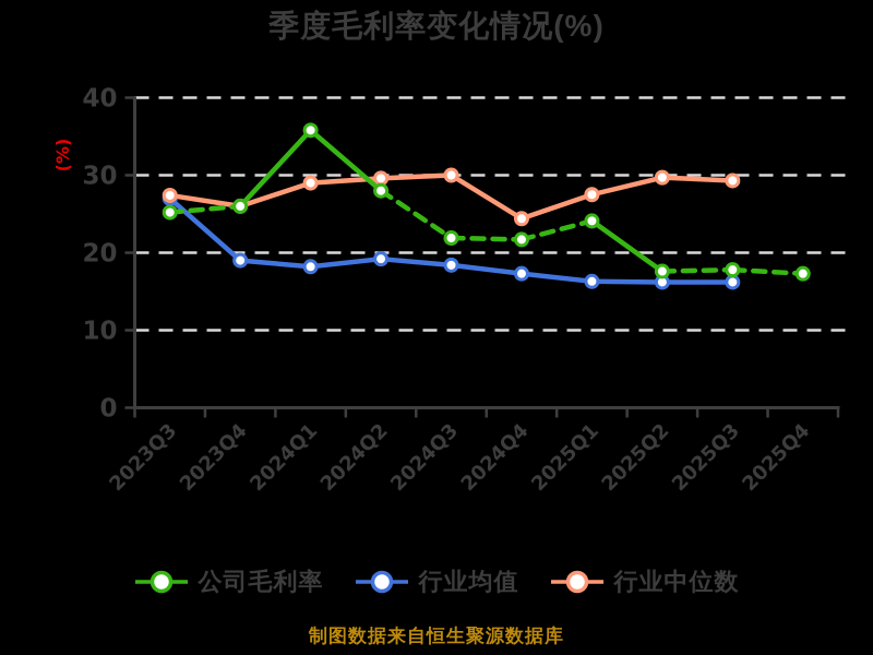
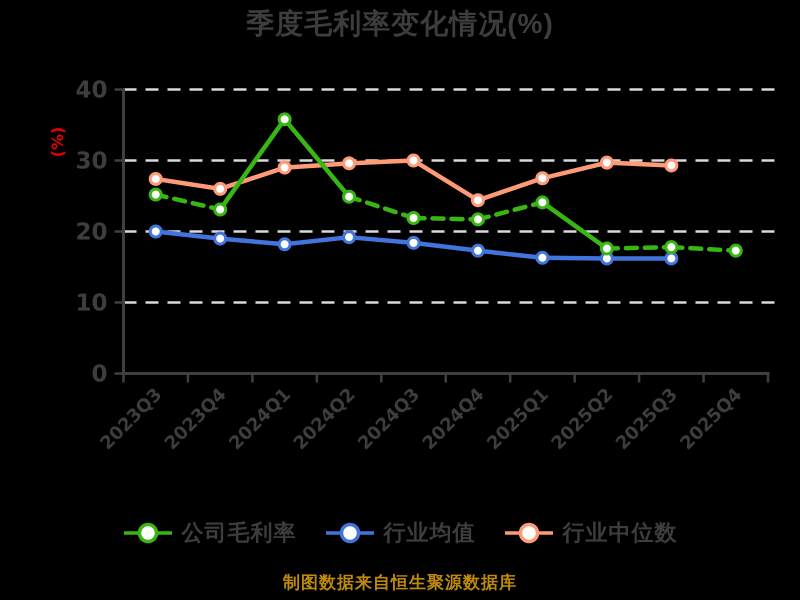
行业均值/2023Q3: 27 -> 20
公司毛利率/2023Q4: 26 -> 23
公司毛利率/2024Q2: 28 -> 25
